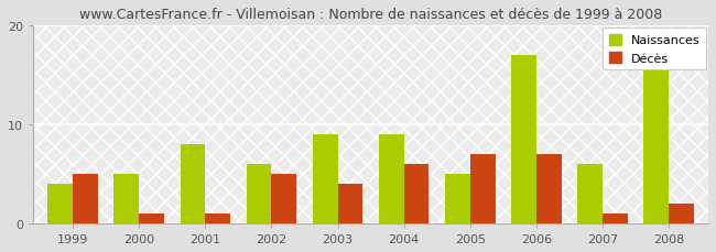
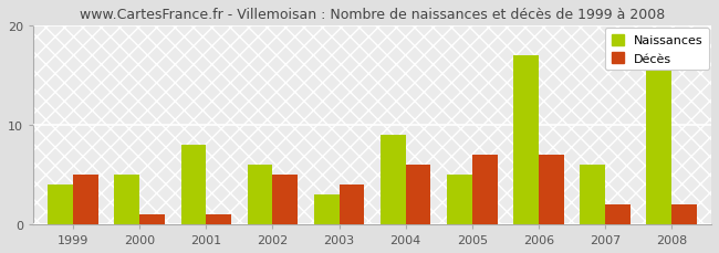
Naissances/2003: 9 -> 3
Décès/2007: 1 -> 2
